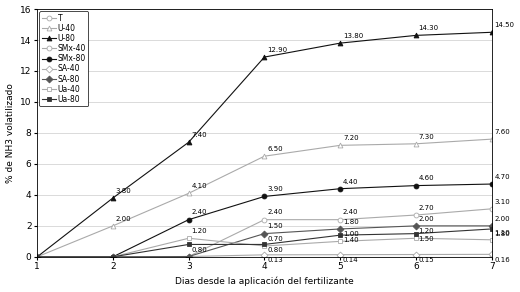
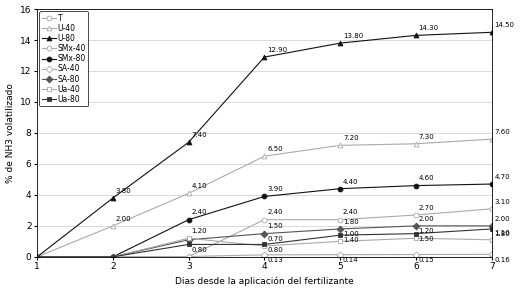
SA-80/3: 0.0 -> 1.1
